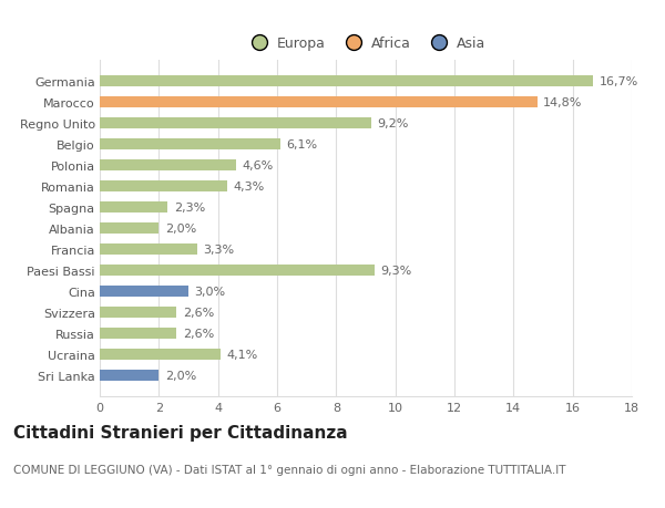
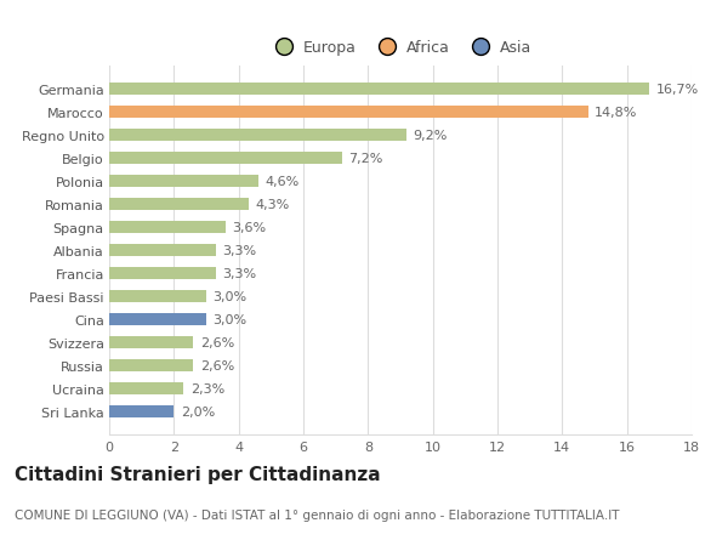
Belgio: 6,1% -> 7,2%
Spagna: 2,3% -> 3,6%
Albania: 2,0% -> 3,3%
Paesi Bassi: 9,3% -> 3,0%
Ucraina: 4,1% -> 2,3%
